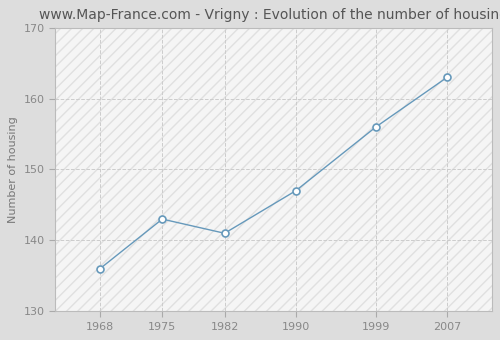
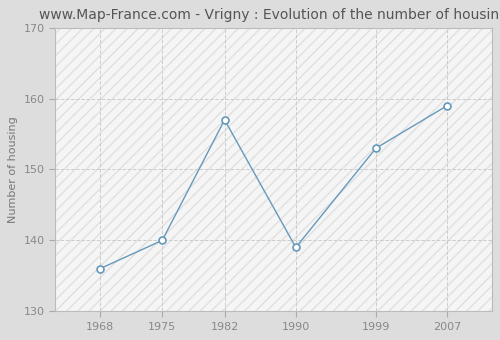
1975: 143 -> 140
1982: 141 -> 157
1990: 147 -> 139
1999: 156 -> 153
2007: 163 -> 159
